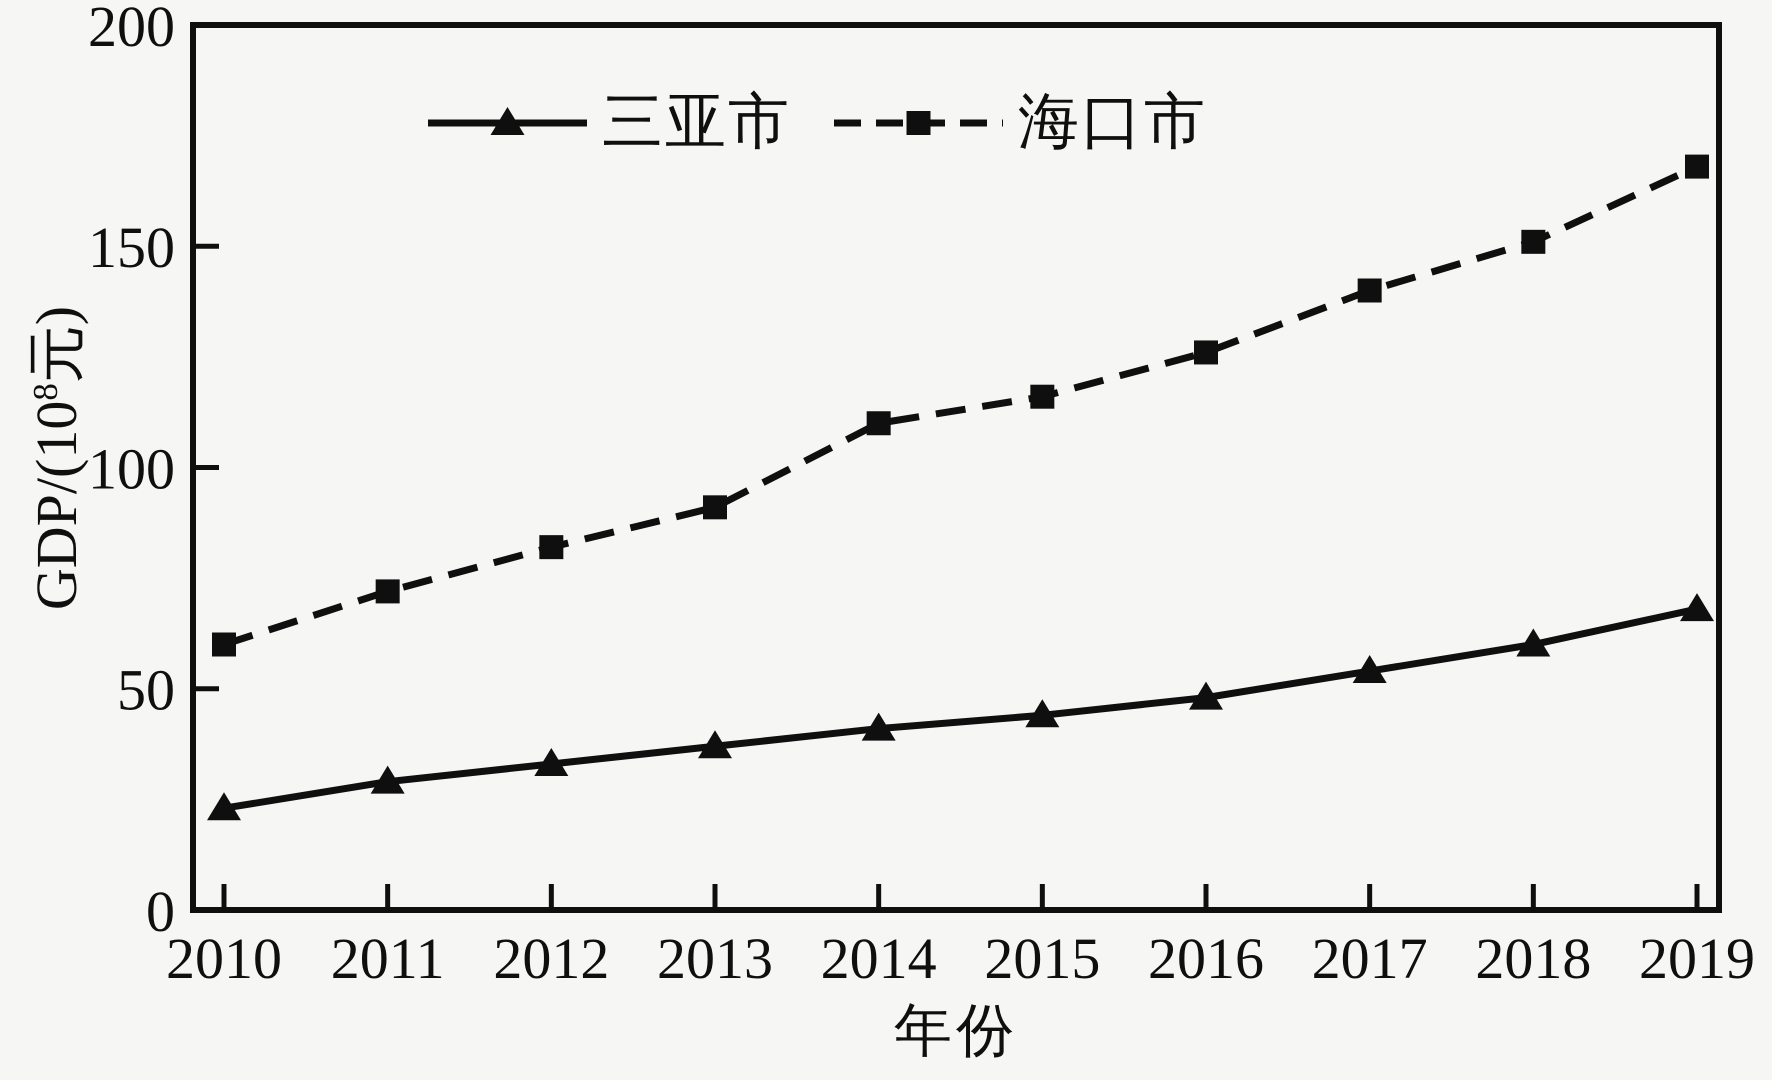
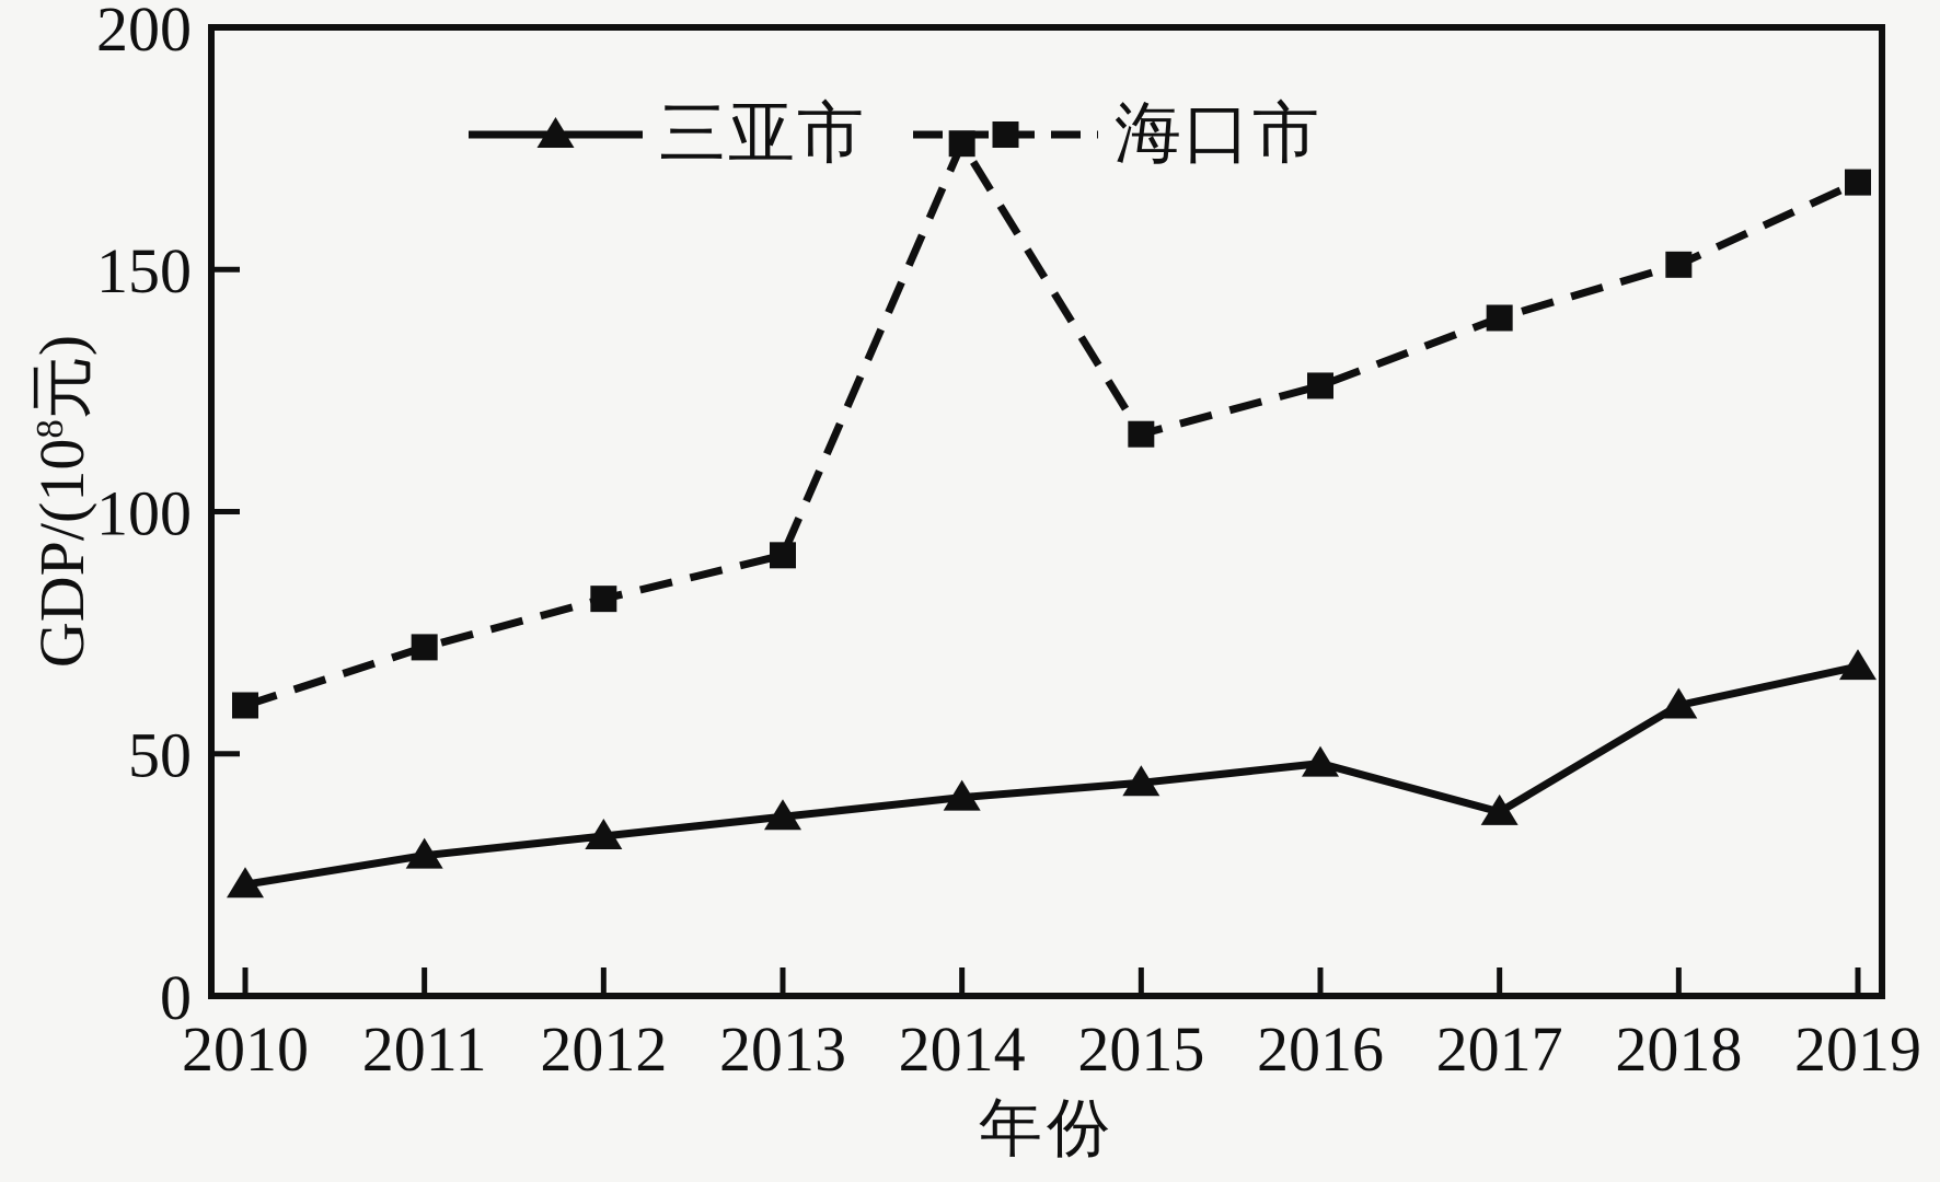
海口市/2014: 110 -> 176
三亚市/2017: 54 -> 38
